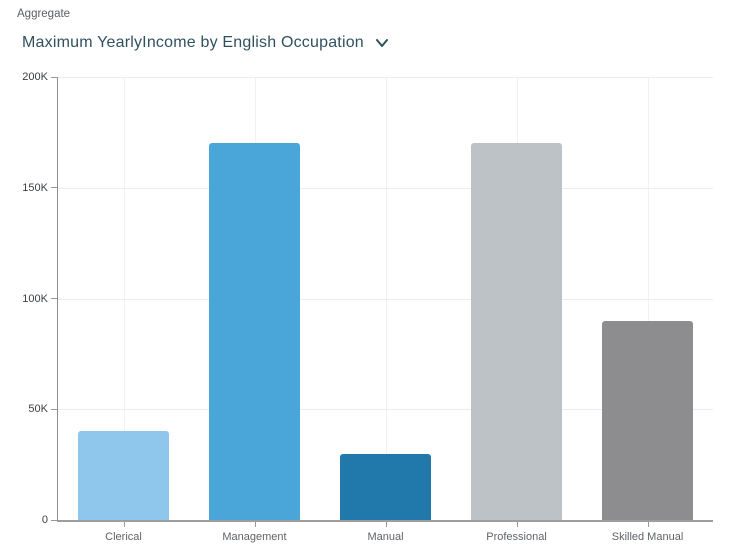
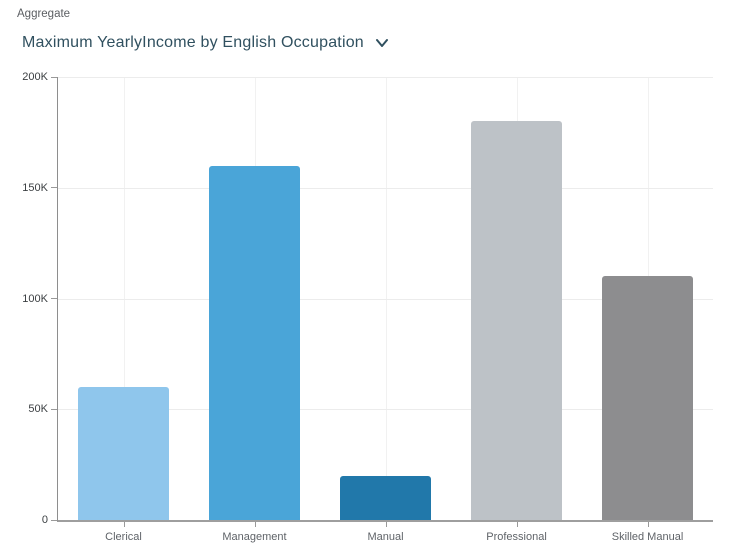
Clerical: 40K -> 60K
Management: 170K -> 160K
Manual: 30K -> 20K
Professional: 170K -> 180K
Skilled Manual: 90K -> 110K
